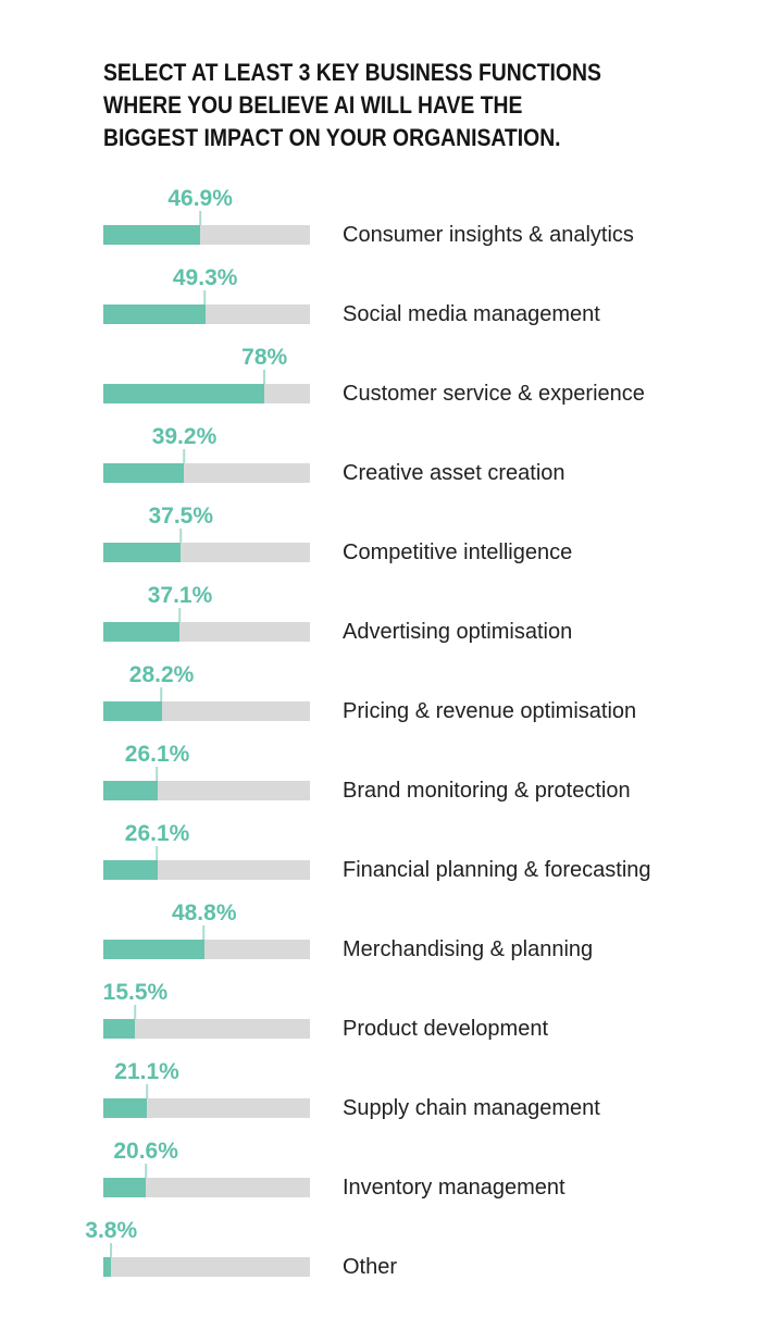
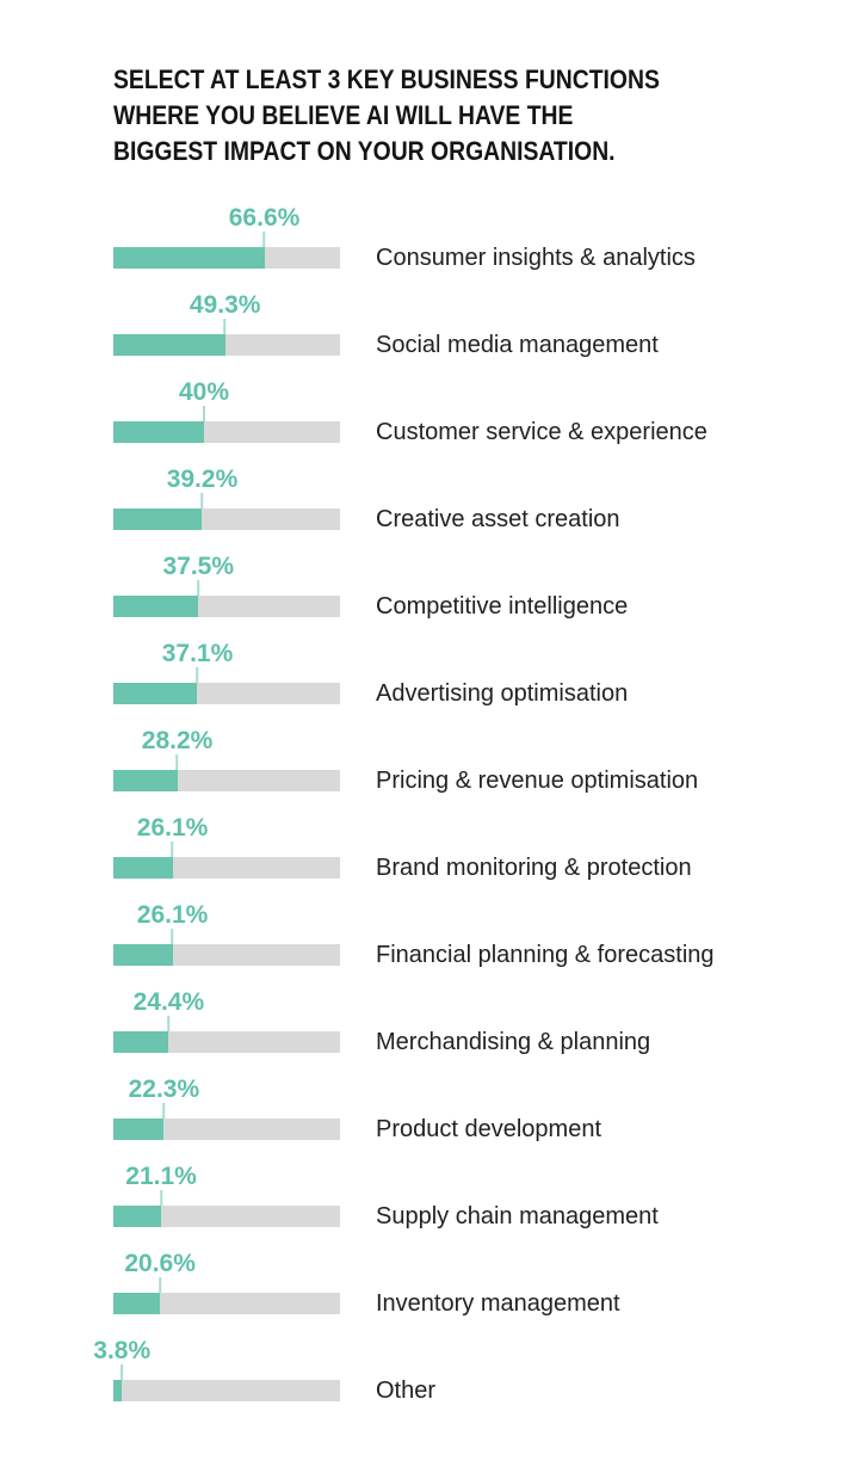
Consumer insights & analytics: 46.9% -> 66.6%
Customer service & experience: 78% -> 40%
Merchandising & planning: 48.8% -> 24.4%
Product development: 15.5% -> 22.3%
